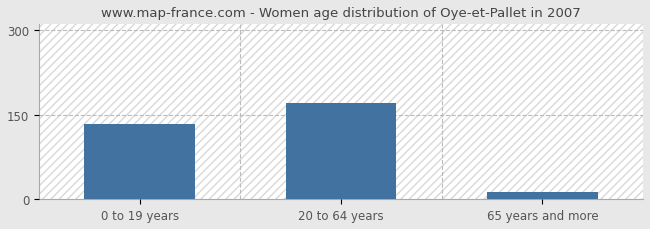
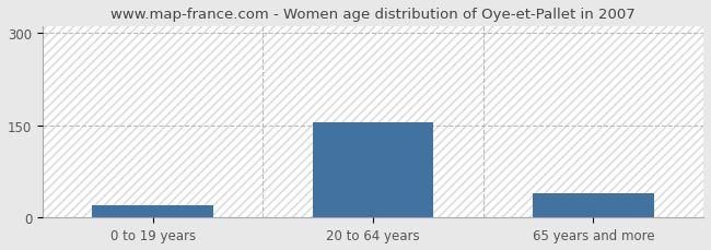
0 to 19 years: 133 -> 20
20 to 64 years: 170 -> 154
65 years and more: 13 -> 40
